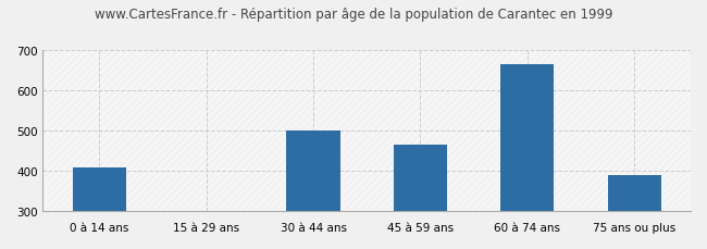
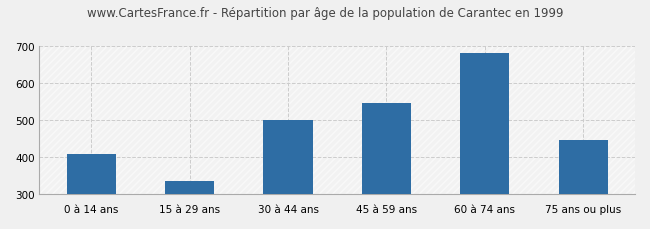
15 à 29 ans: 302 -> 335
45 à 59 ans: 466 -> 545
60 à 74 ans: 663 -> 680
75 ans ou plus: 389 -> 445
